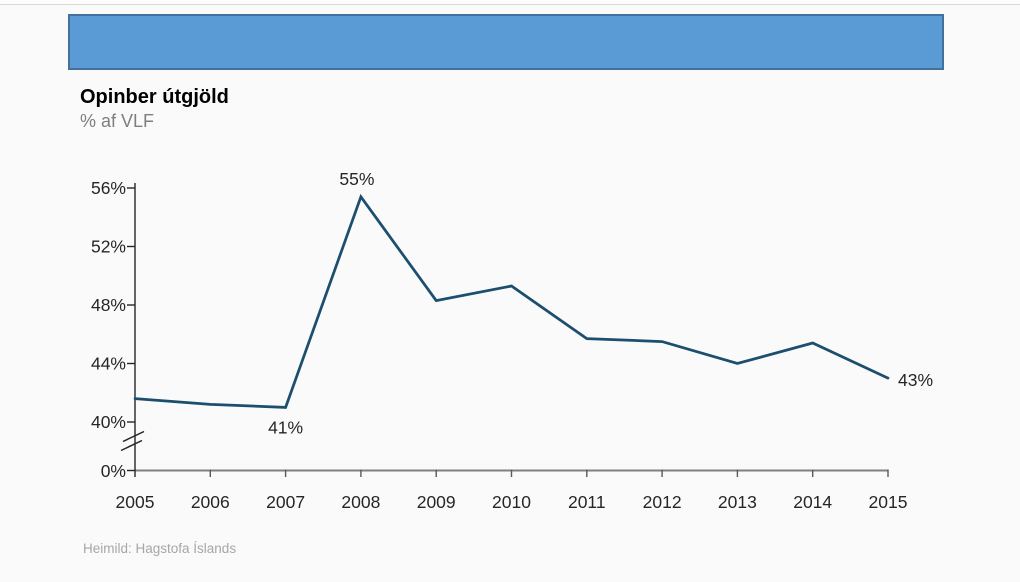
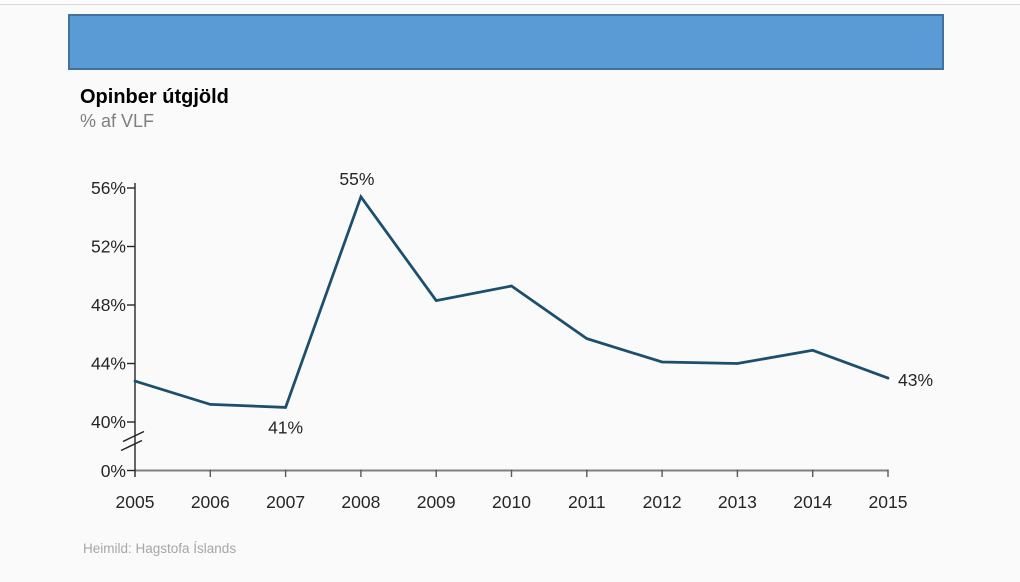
2005: 41.6% -> 42.8%
2012: 45.5% -> 44.1%
2014: 45.4% -> 44.9%
